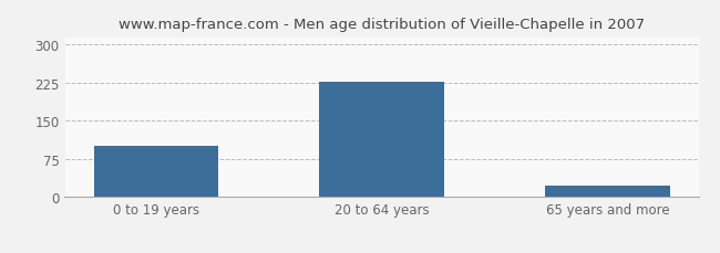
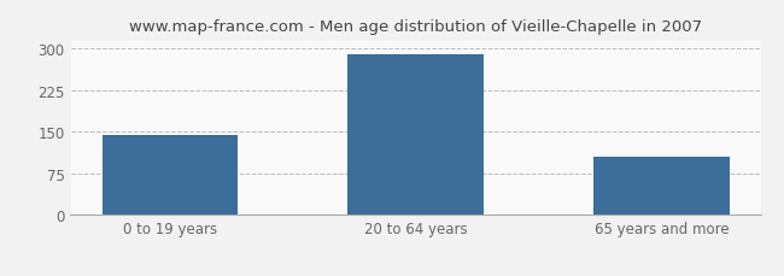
0 to 19 years: 100 -> 145
20 to 64 years: 228 -> 290
65 years and more: 22 -> 105
